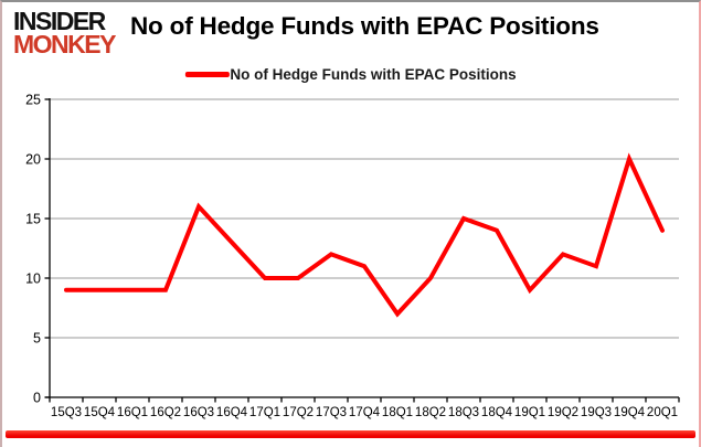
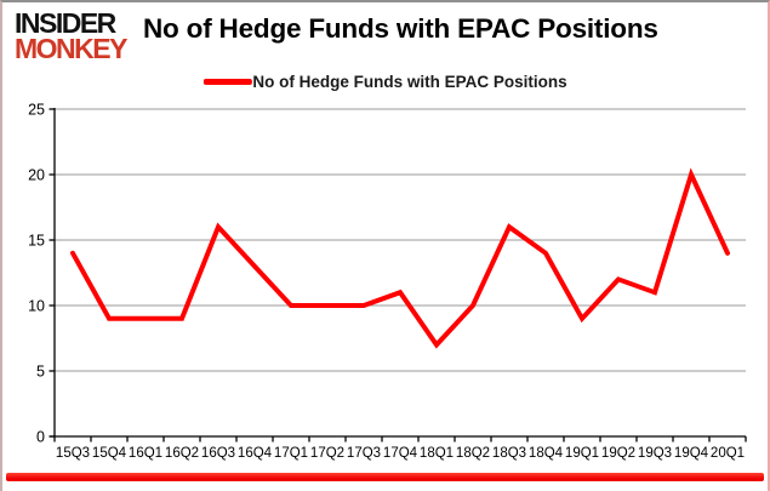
15Q3: 9 -> 14
17Q3: 12 -> 10
18Q3: 15 -> 16
